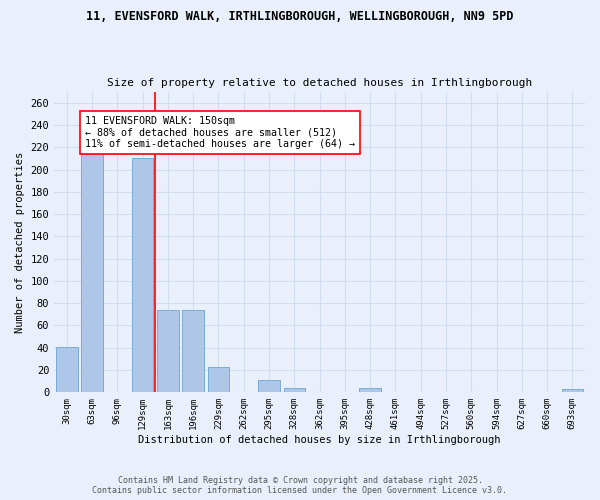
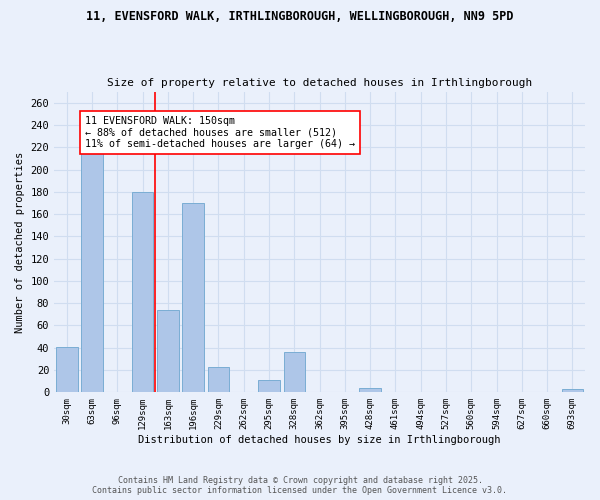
129sqm: 210 -> 180
196sqm: 74 -> 170
328sqm: 4 -> 36
